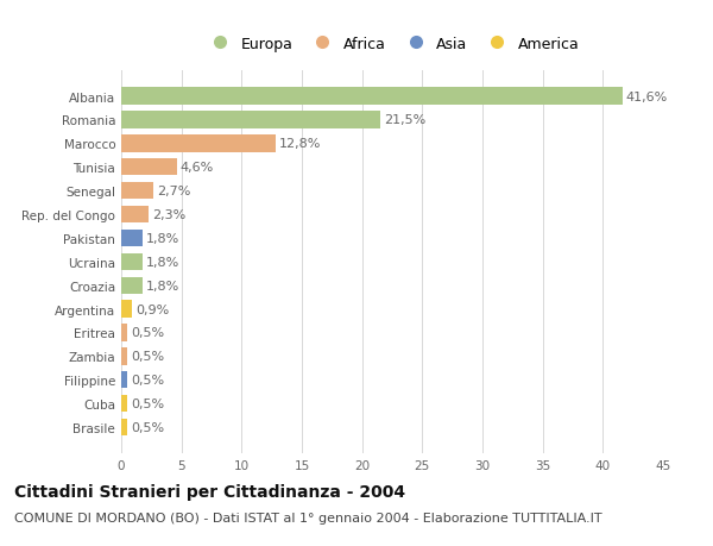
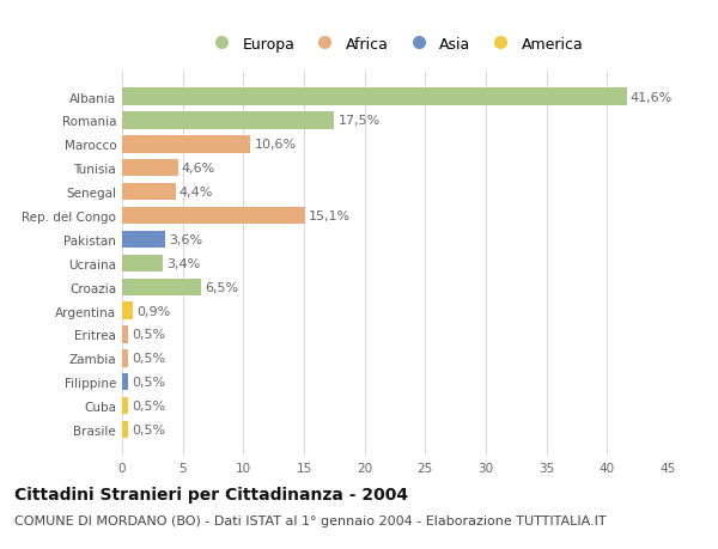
Romania: 21,5% -> 17,5%
Marocco: 12,8% -> 10,6%
Senegal: 2,7% -> 4,4%
Rep. del Congo: 2,3% -> 15,1%
Pakistan: 1,8% -> 3,6%
Ucraina: 1,8% -> 3,4%
Croazia: 1,8% -> 6,5%
